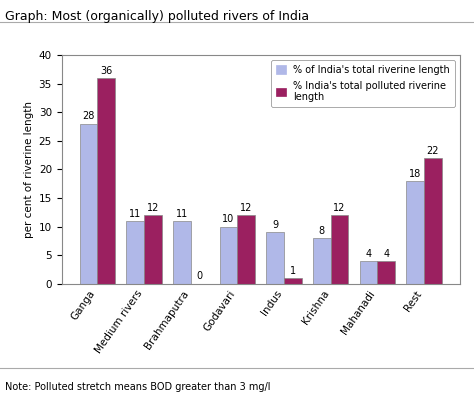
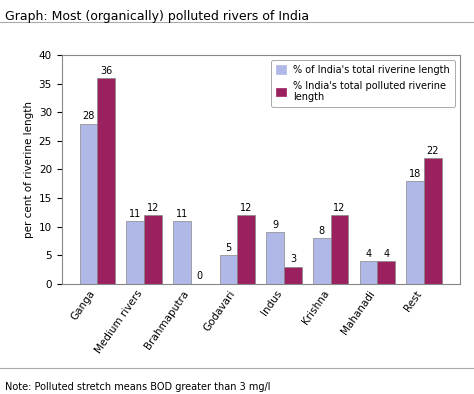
% of India's total riverine length/Godavari: 10 -> 5
% India's total polluted riverine length/Indus: 1 -> 3
